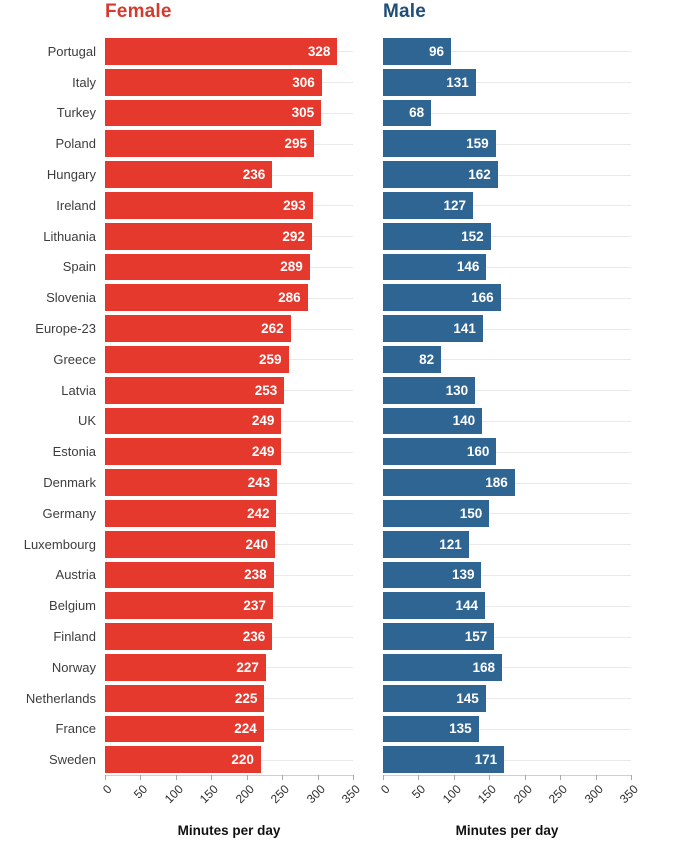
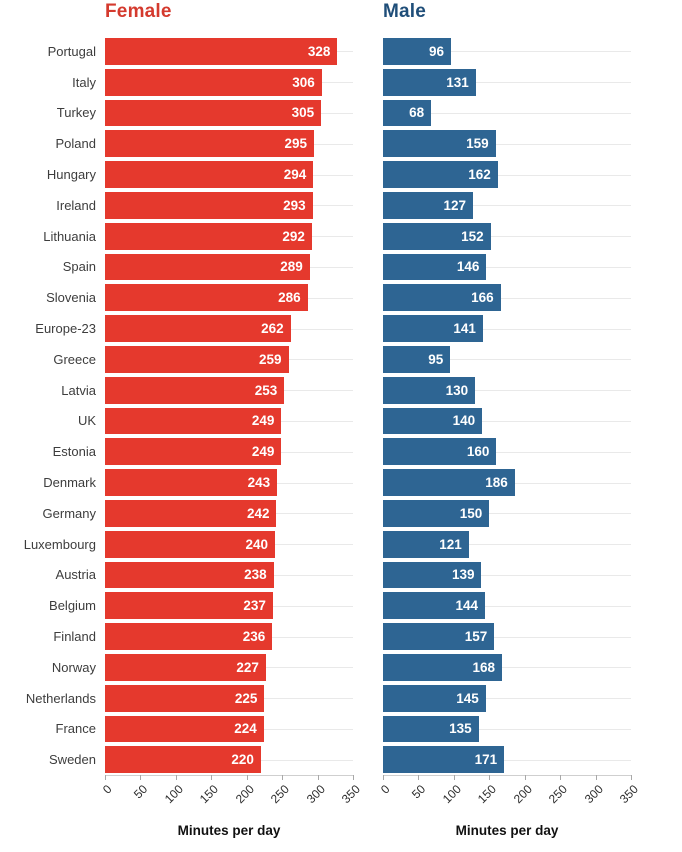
Female/Hungary: 236 -> 294
Male/Greece: 82 -> 95
